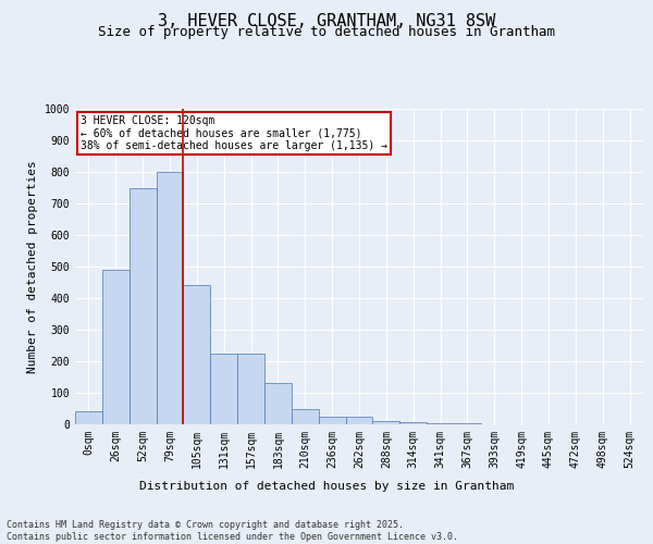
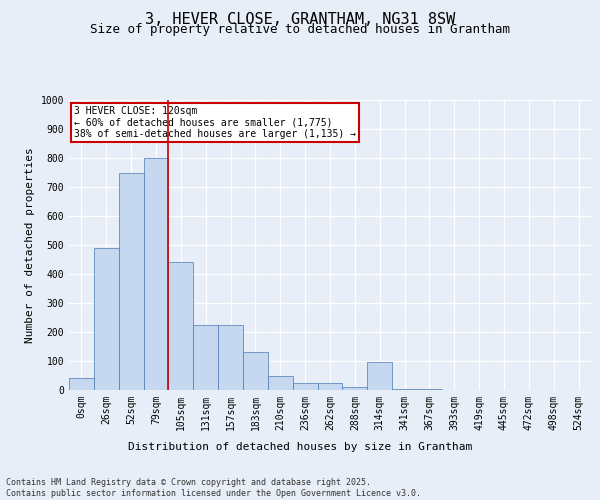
314sqm: 8 -> 95
